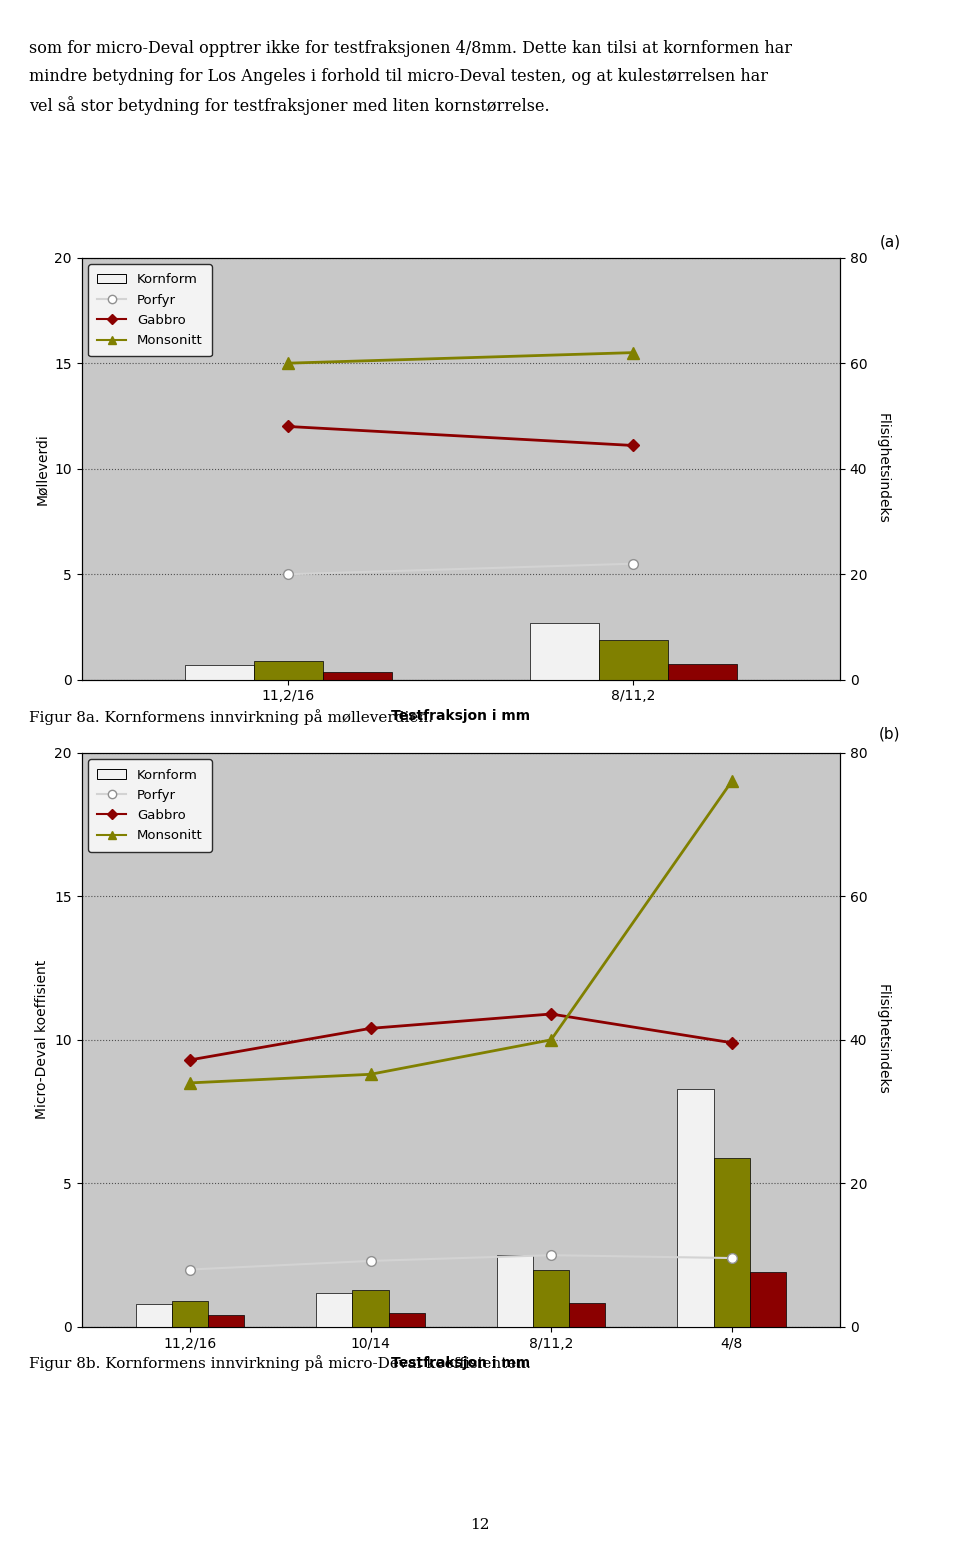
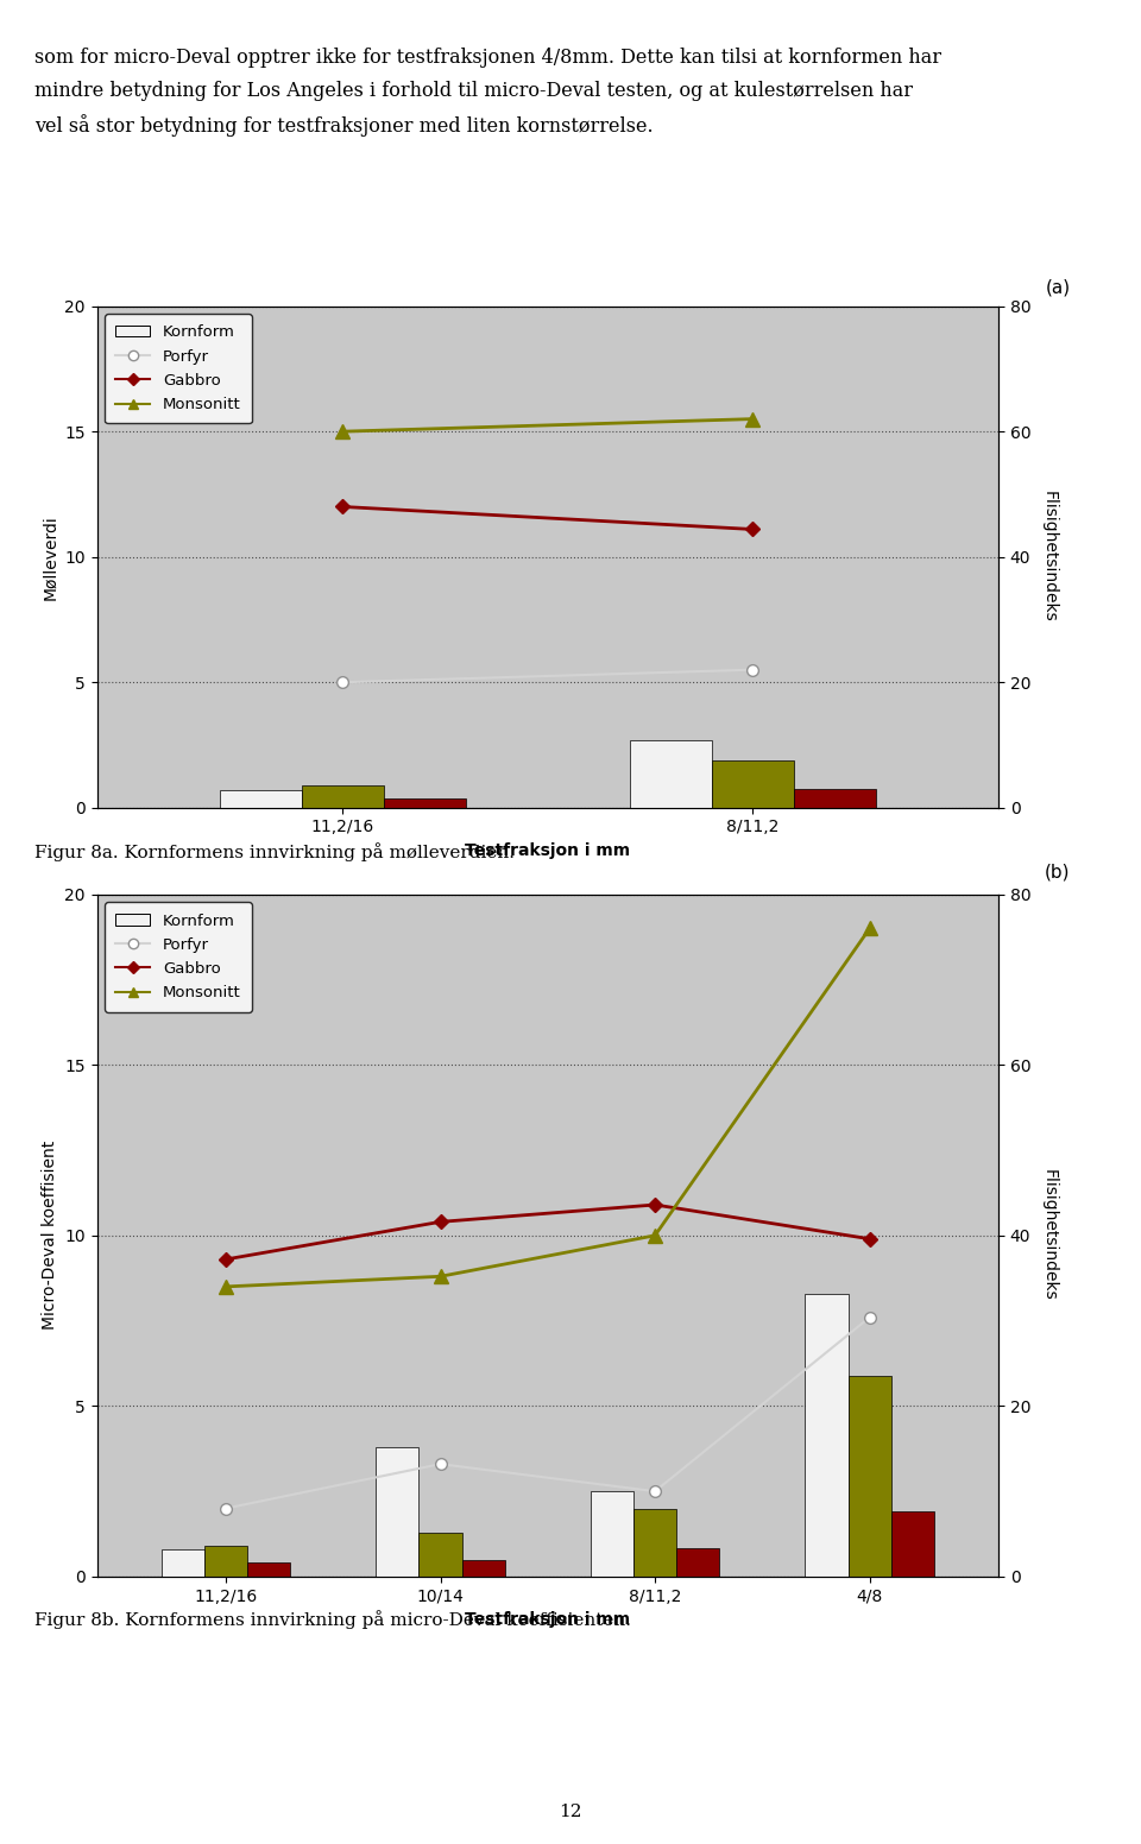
Kornform/10/14: 1.2 -> 3.8
Porfyr/10/14: 2.3 -> 3.3
Porfyr/4/8: 2.4 -> 7.6
